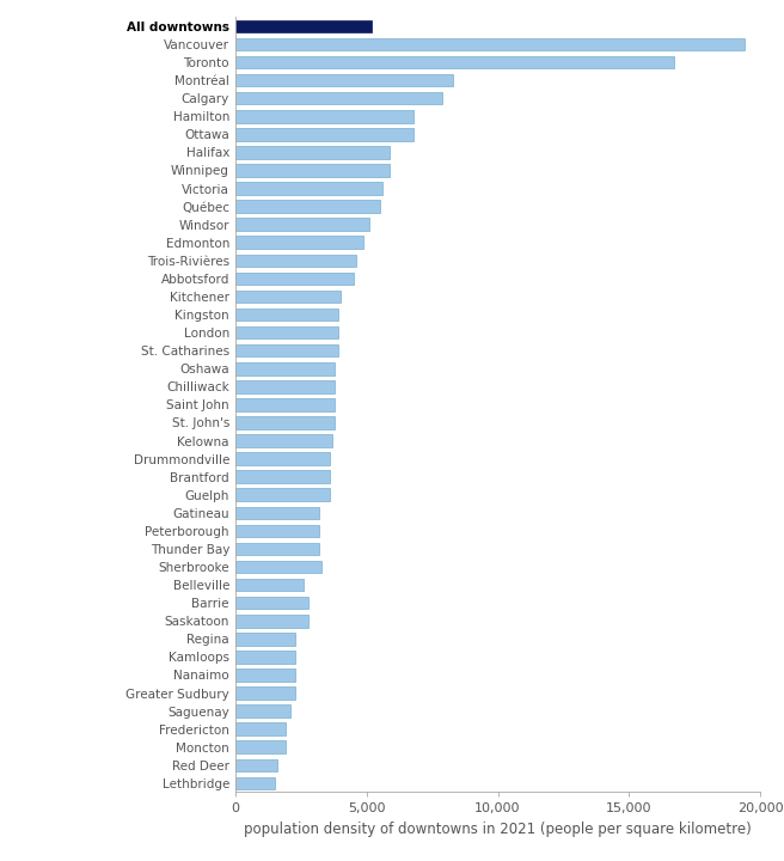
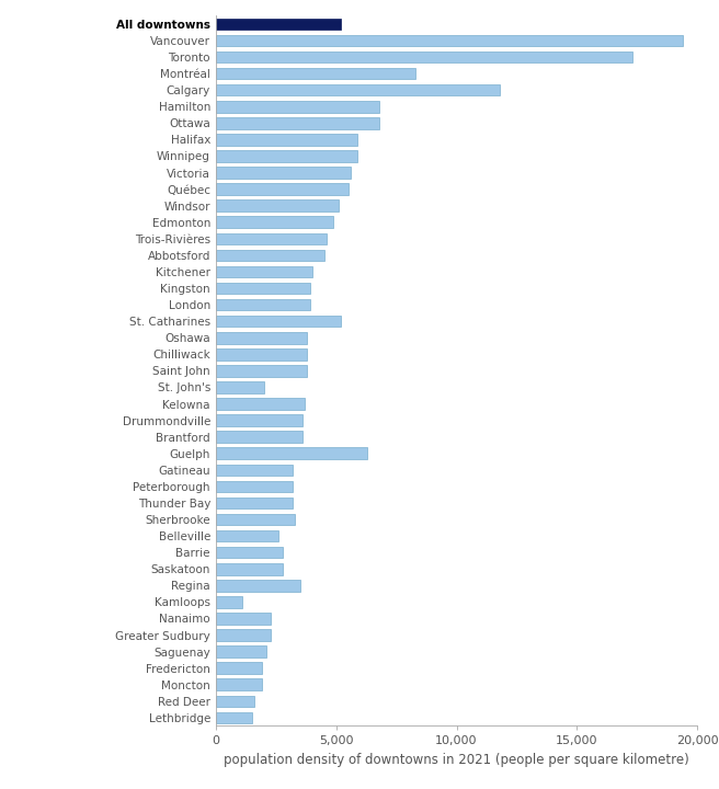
Toronto: 16,700 -> 17,300
Calgary: 7,900 -> 11,800
St. Catharines: 3,900 -> 5,200
St. John's: 3,800 -> 2,000
Guelph: 3,600 -> 6,300
Regina: 2,300 -> 3,500
Kamloops: 2,300 -> 1,100
